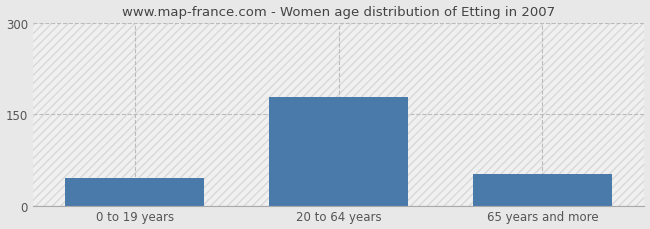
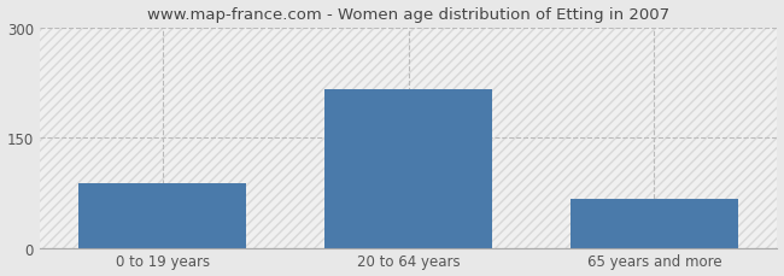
0 to 19 years: 45 -> 88
20 to 64 years: 178 -> 216
65 years and more: 52 -> 66
